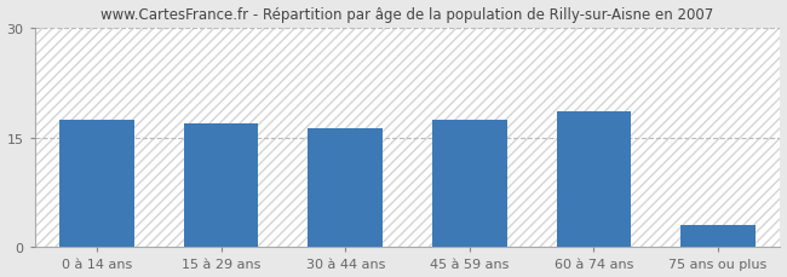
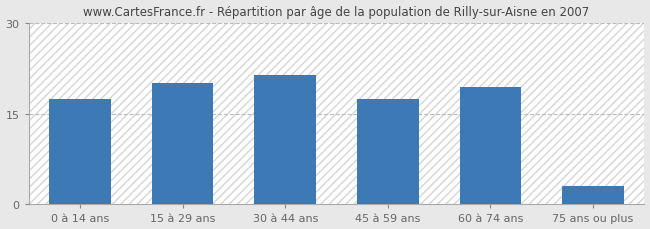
15 à 29 ans: 17.0 -> 20.0
30 à 44 ans: 16.2 -> 21.4
60 à 74 ans: 18.5 -> 19.4
